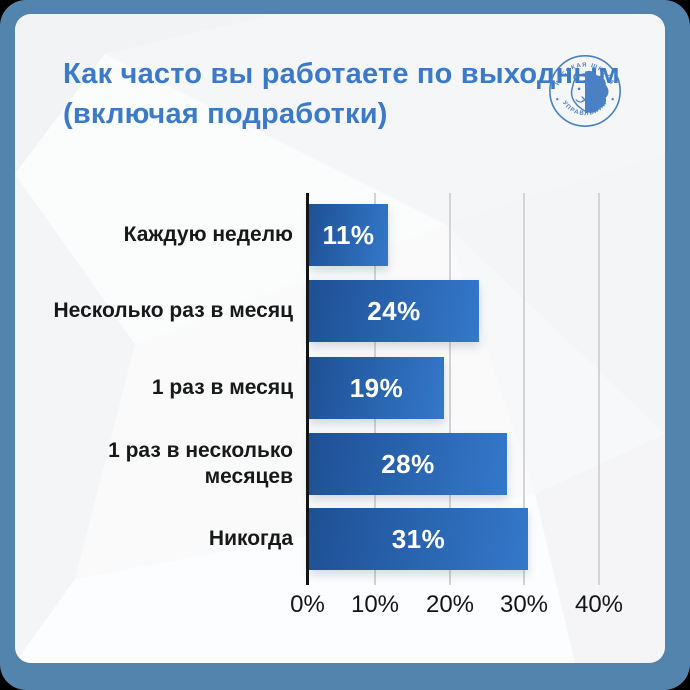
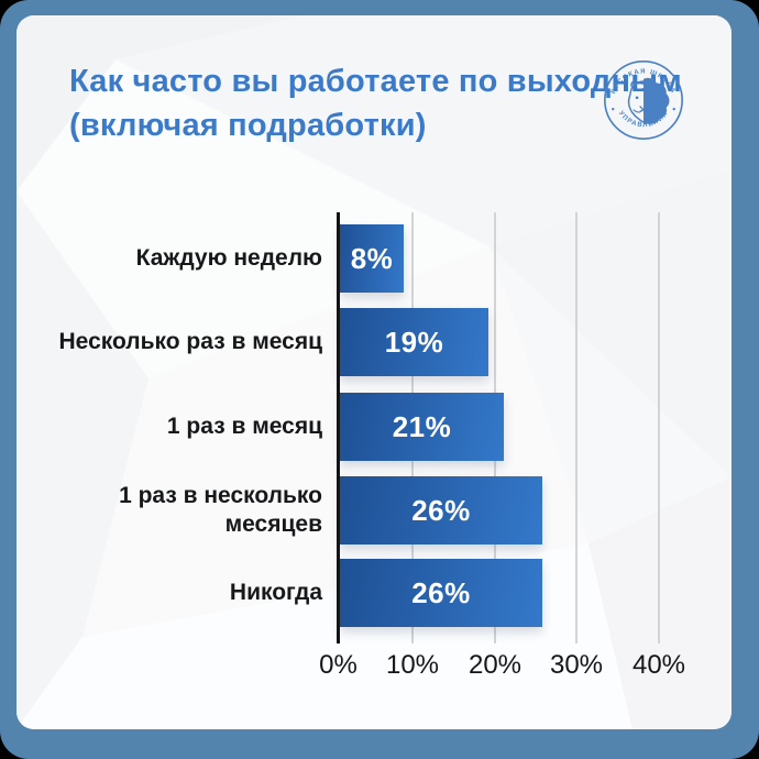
Каждую неделю: 11% -> 8%
Несколько раз в месяц: 24% -> 19%
1 раз в месяц: 19% -> 21%
1 раз в несколько месяцев: 28% -> 26%
Никогда: 31% -> 26%
